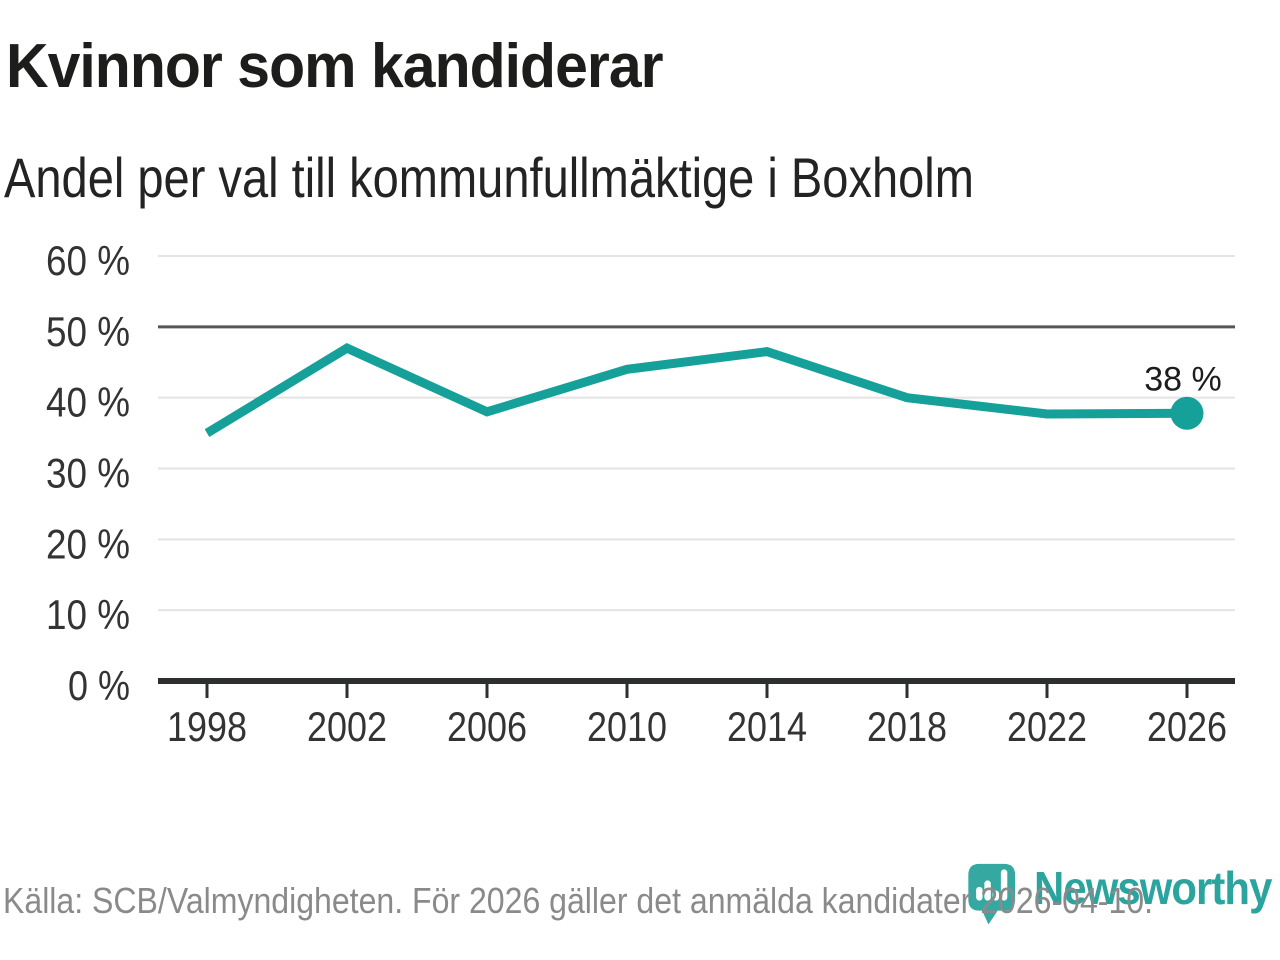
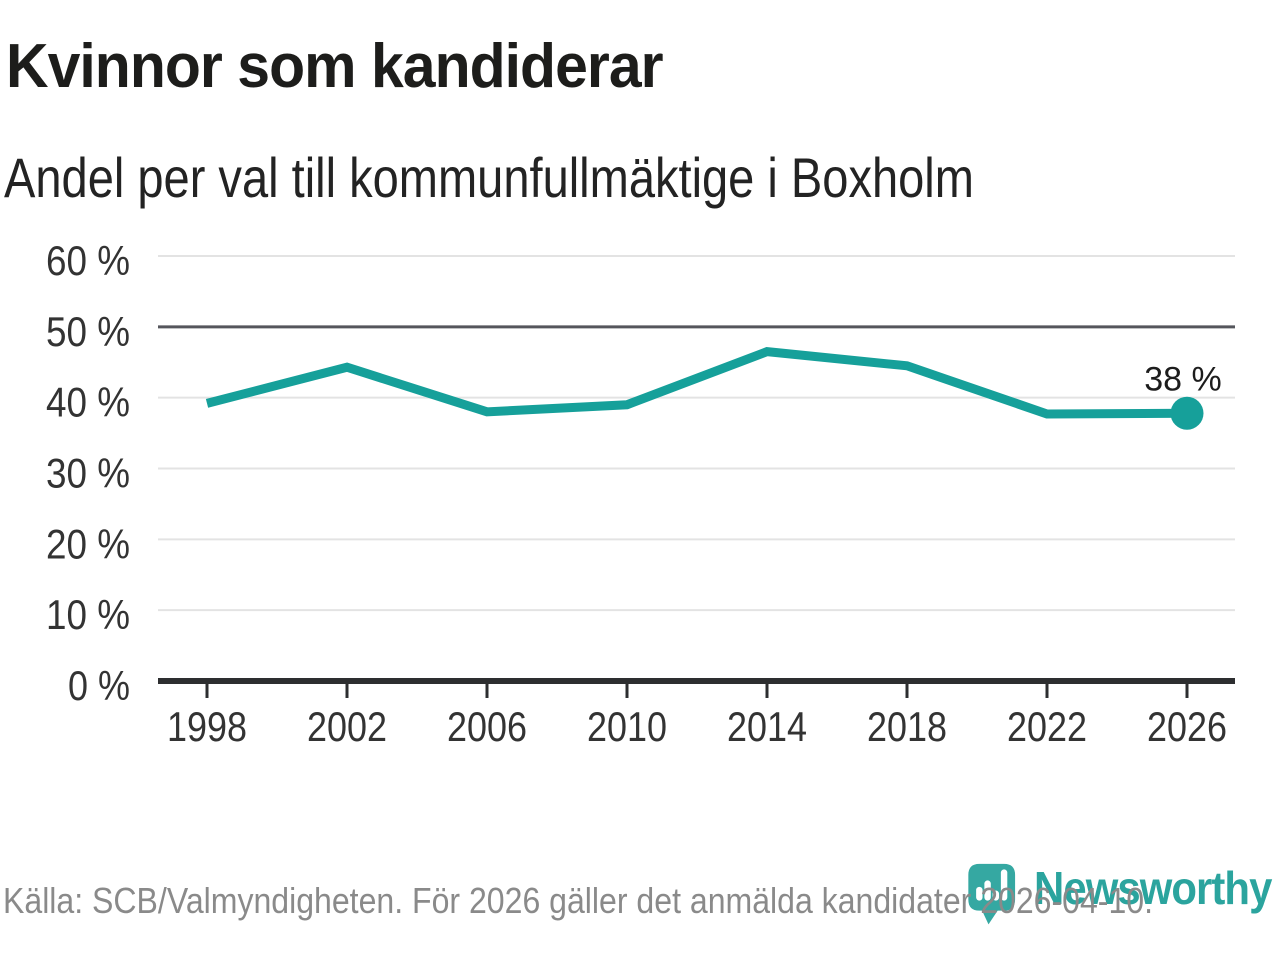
1998: 35% -> 39%
2002: 47% -> 44%
2010: 44% -> 39%
2018: 40% -> 44%
